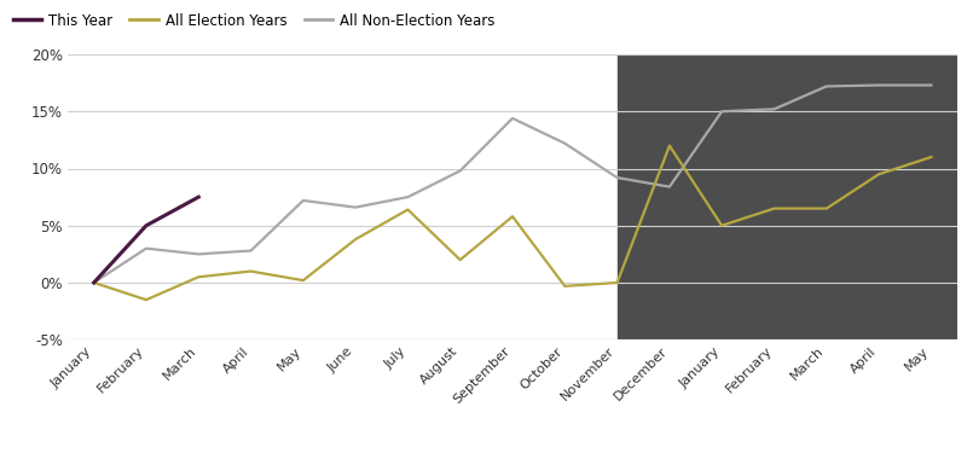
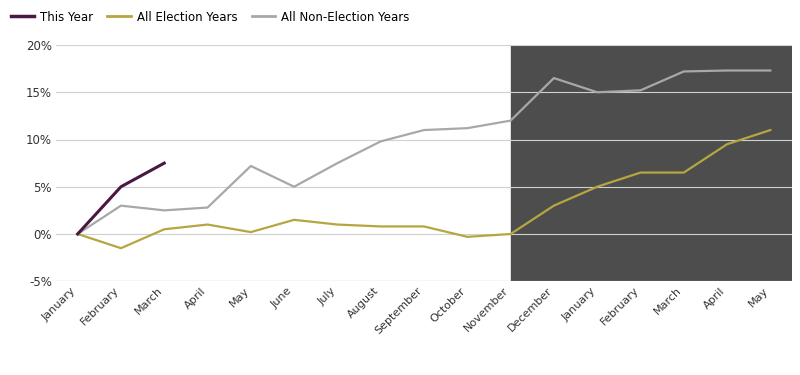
All Election Years/June: 3.8% -> 1.5%
All Non-Election Years/June: 6.6% -> 5.0%
All Election Years/July: 6.4% -> 1.0%
All Election Years/August: 2.0% -> 0.8%
All Election Years/September: 5.8% -> 0.8%
All Non-Election Years/September: 14.4% -> 11.0%
All Non-Election Years/October: 12.2% -> 11.2%
All Non-Election Years/November: 9.2% -> 12.0%
All Election Years/December: 12.0% -> 3.0%
All Non-Election Years/December: 8.4% -> 16.5%
